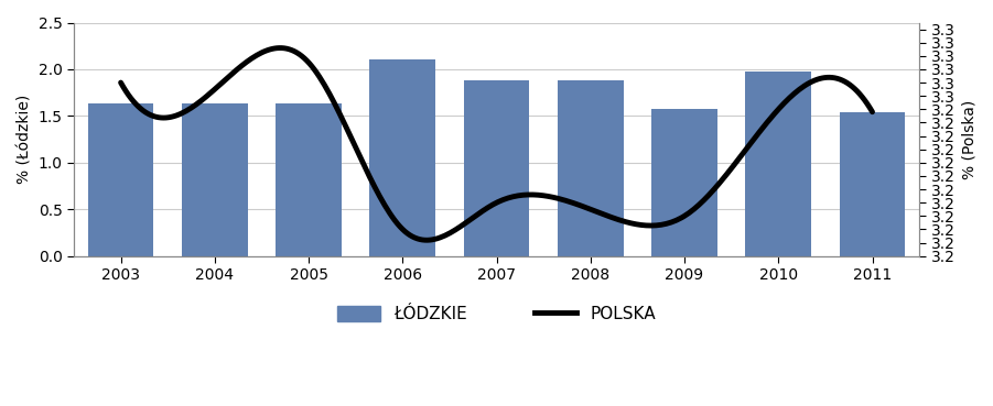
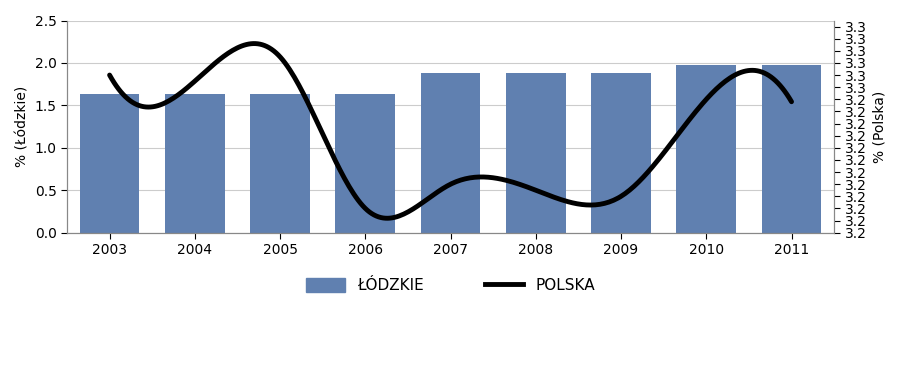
ŁÓDZKIE/2006: 2.10 -> 1.63
ŁÓDZKIE/2009: 1.58 -> 1.88
ŁÓDZKIE/2011: 1.54 -> 1.98
